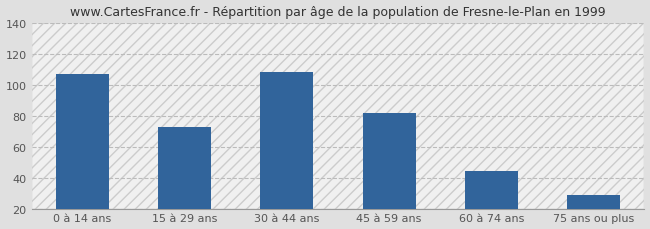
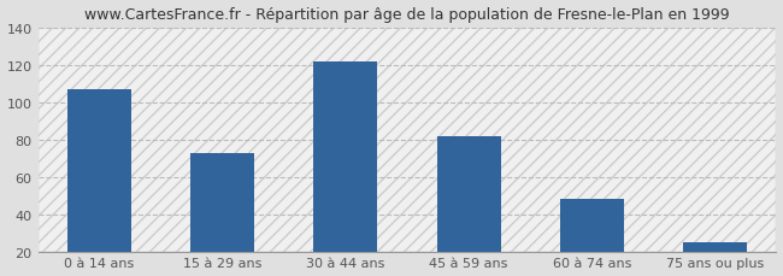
30 à 44 ans: 108 -> 122
60 à 74 ans: 44 -> 48
75 ans ou plus: 29 -> 25
